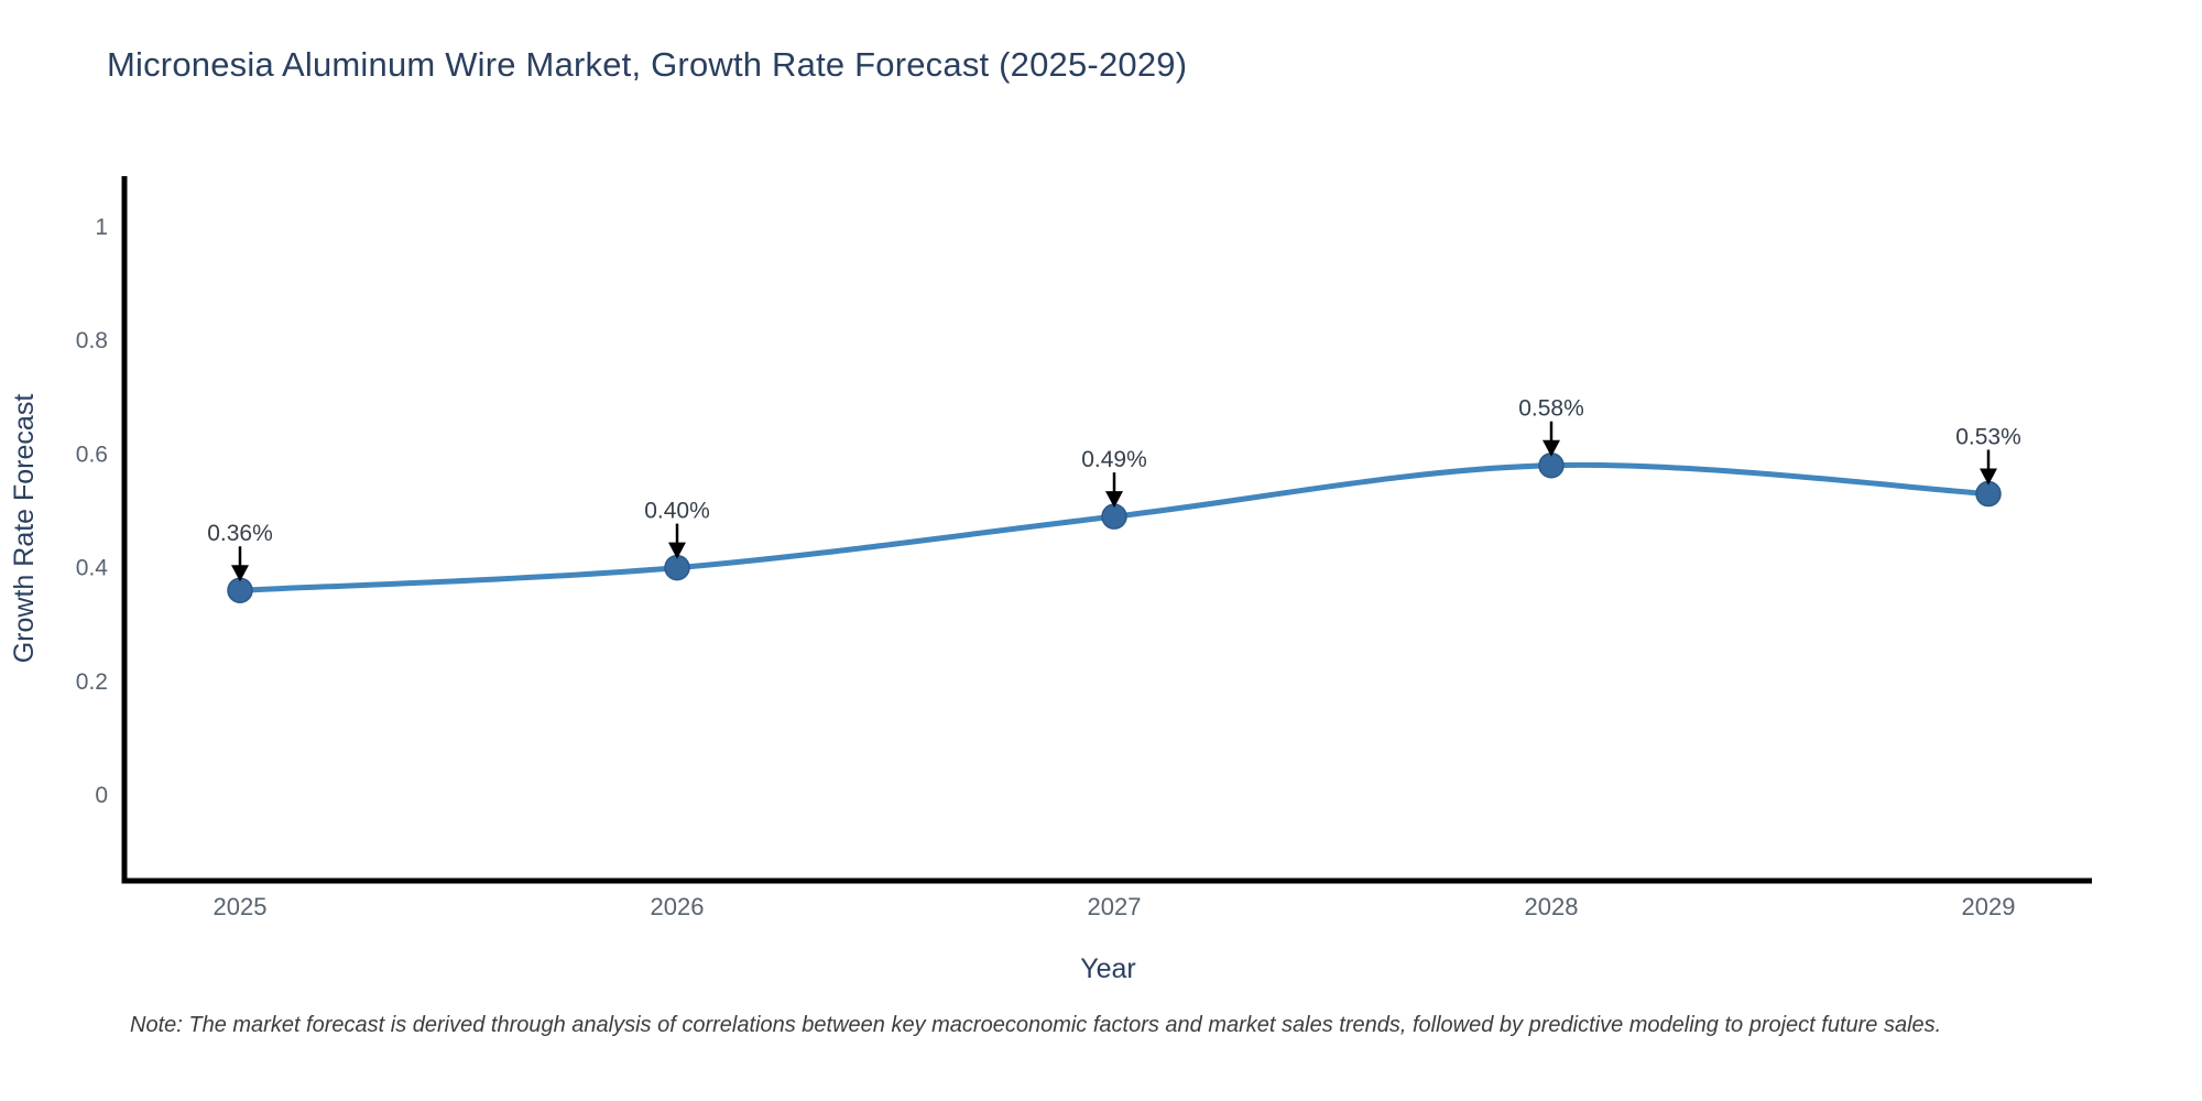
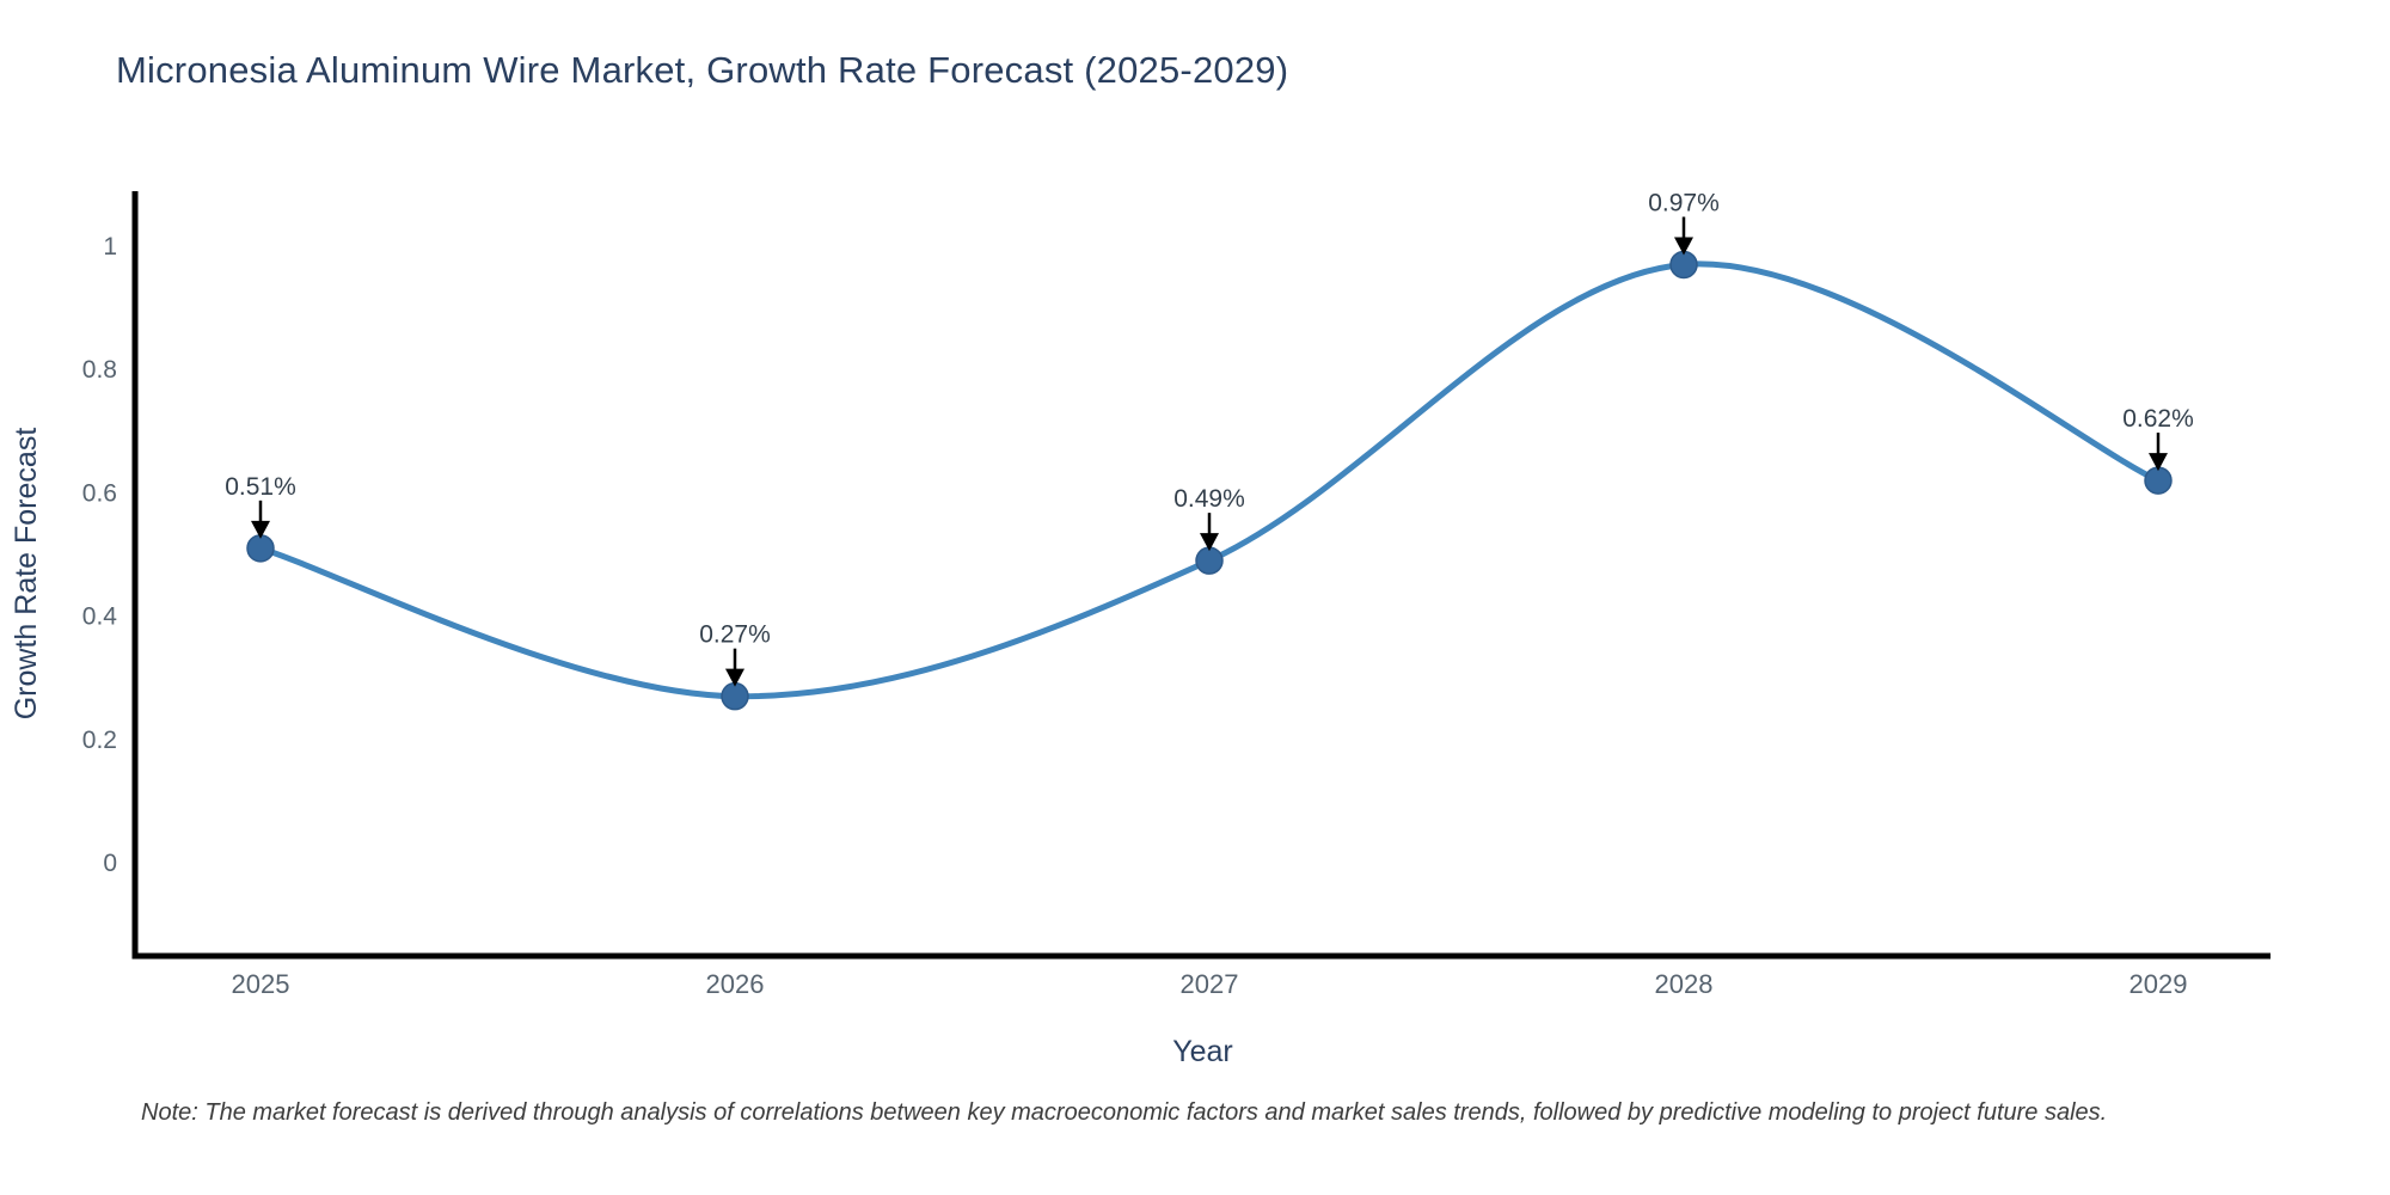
2025: 0.36% -> 0.51%
2026: 0.40% -> 0.27%
2028: 0.58% -> 0.97%
2029: 0.53% -> 0.62%
